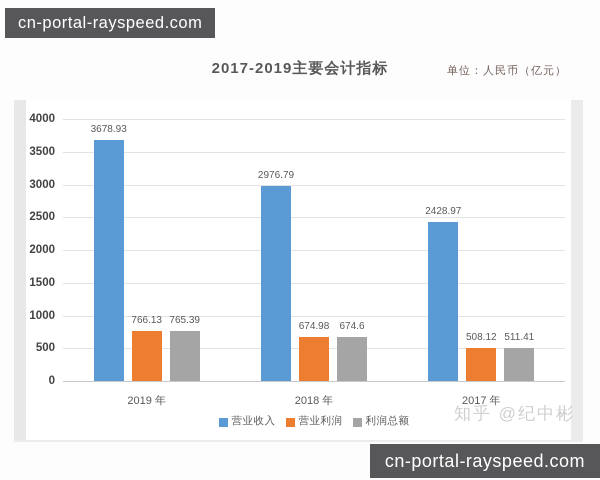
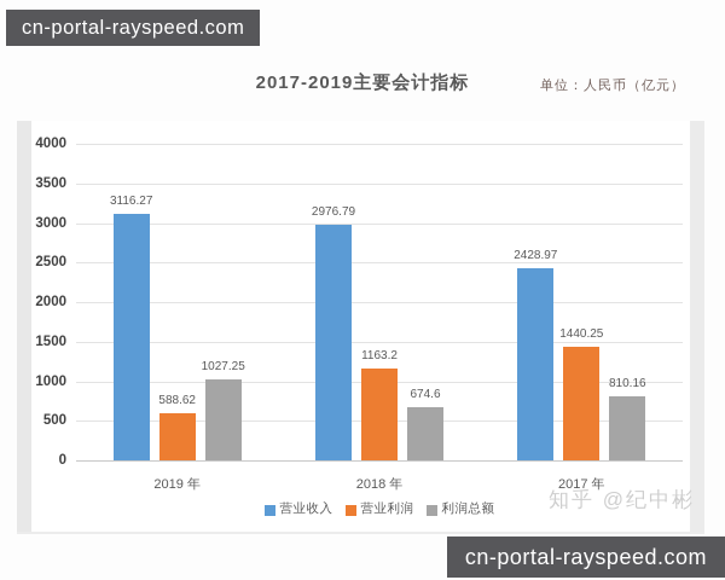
营业收入/2019 年: 3678.93 -> 3116.27
营业利润/2019 年: 766.13 -> 588.62
利润总额/2019 年: 765.39 -> 1027.25
营业利润/2018 年: 674.98 -> 1163.2
营业利润/2017 年: 508.12 -> 1440.25
利润总额/2017 年: 511.41 -> 810.16
